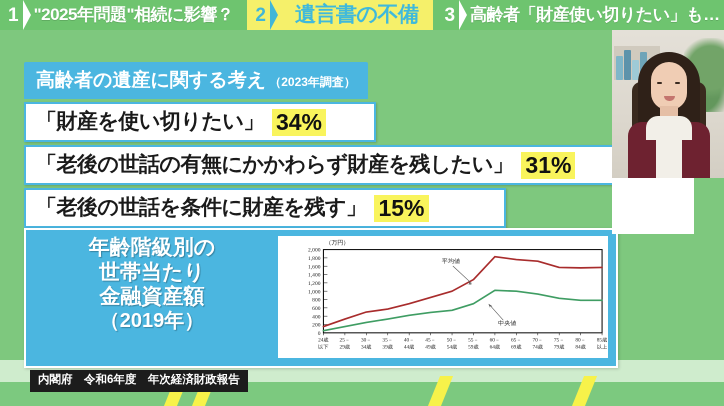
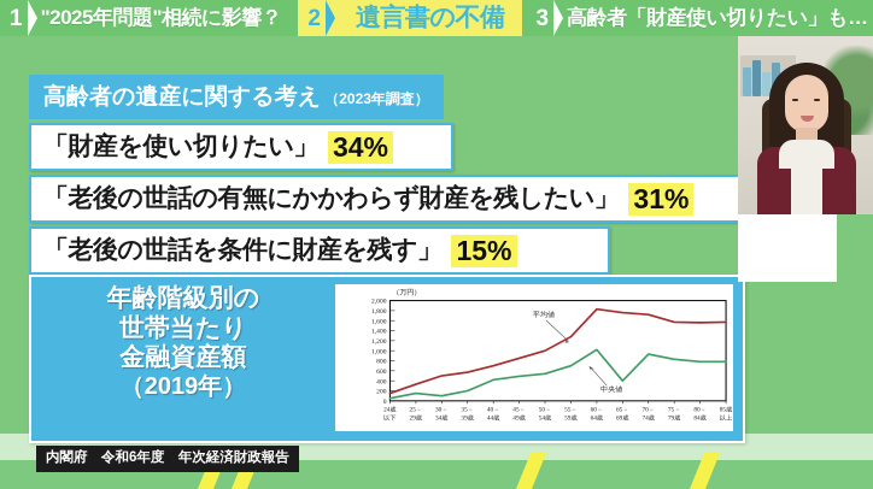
中央値/30－ 34歳: 200 -> 100
中央値/35－ 39歳: 300 -> 200
中央値/65－ 69歳: 1000 -> 400
